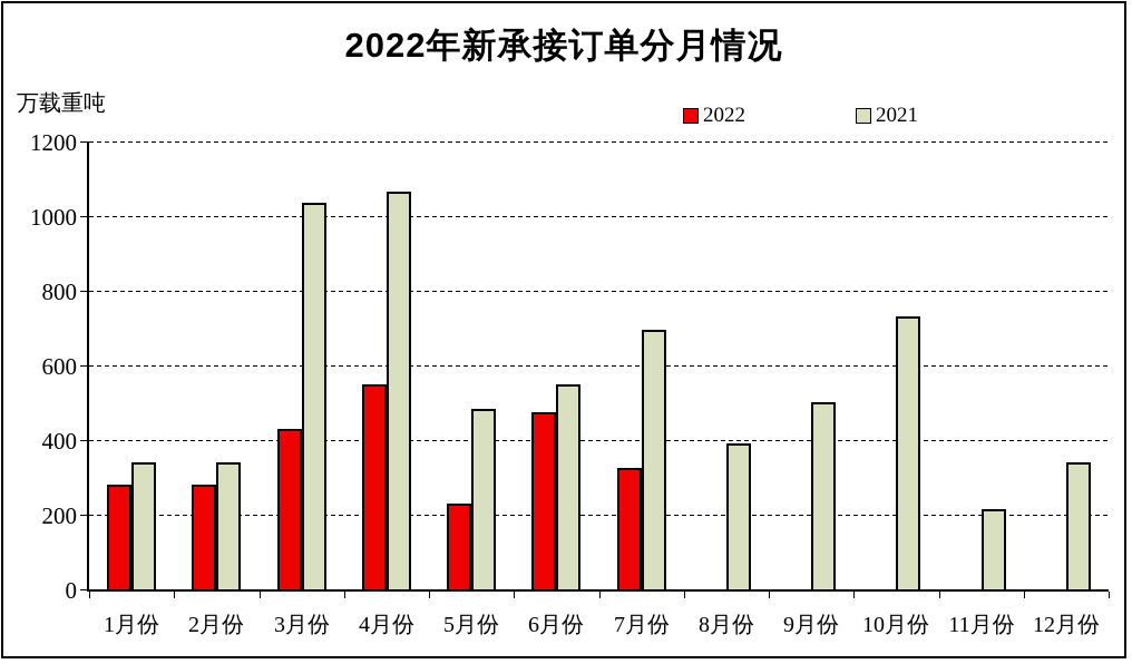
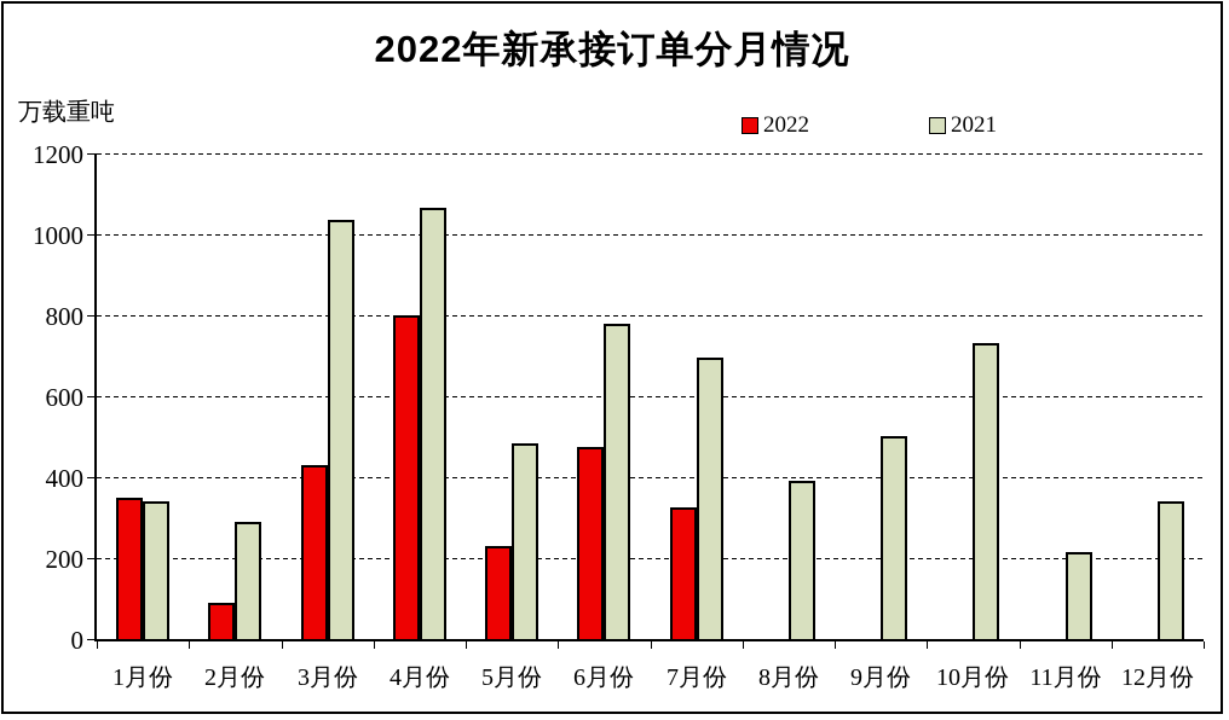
2022/1月份: 280 -> 350
2022/2月份: 280 -> 90
2021/2月份: 340 -> 290
2022/4月份: 550 -> 800
2021/6月份: 550 -> 780
